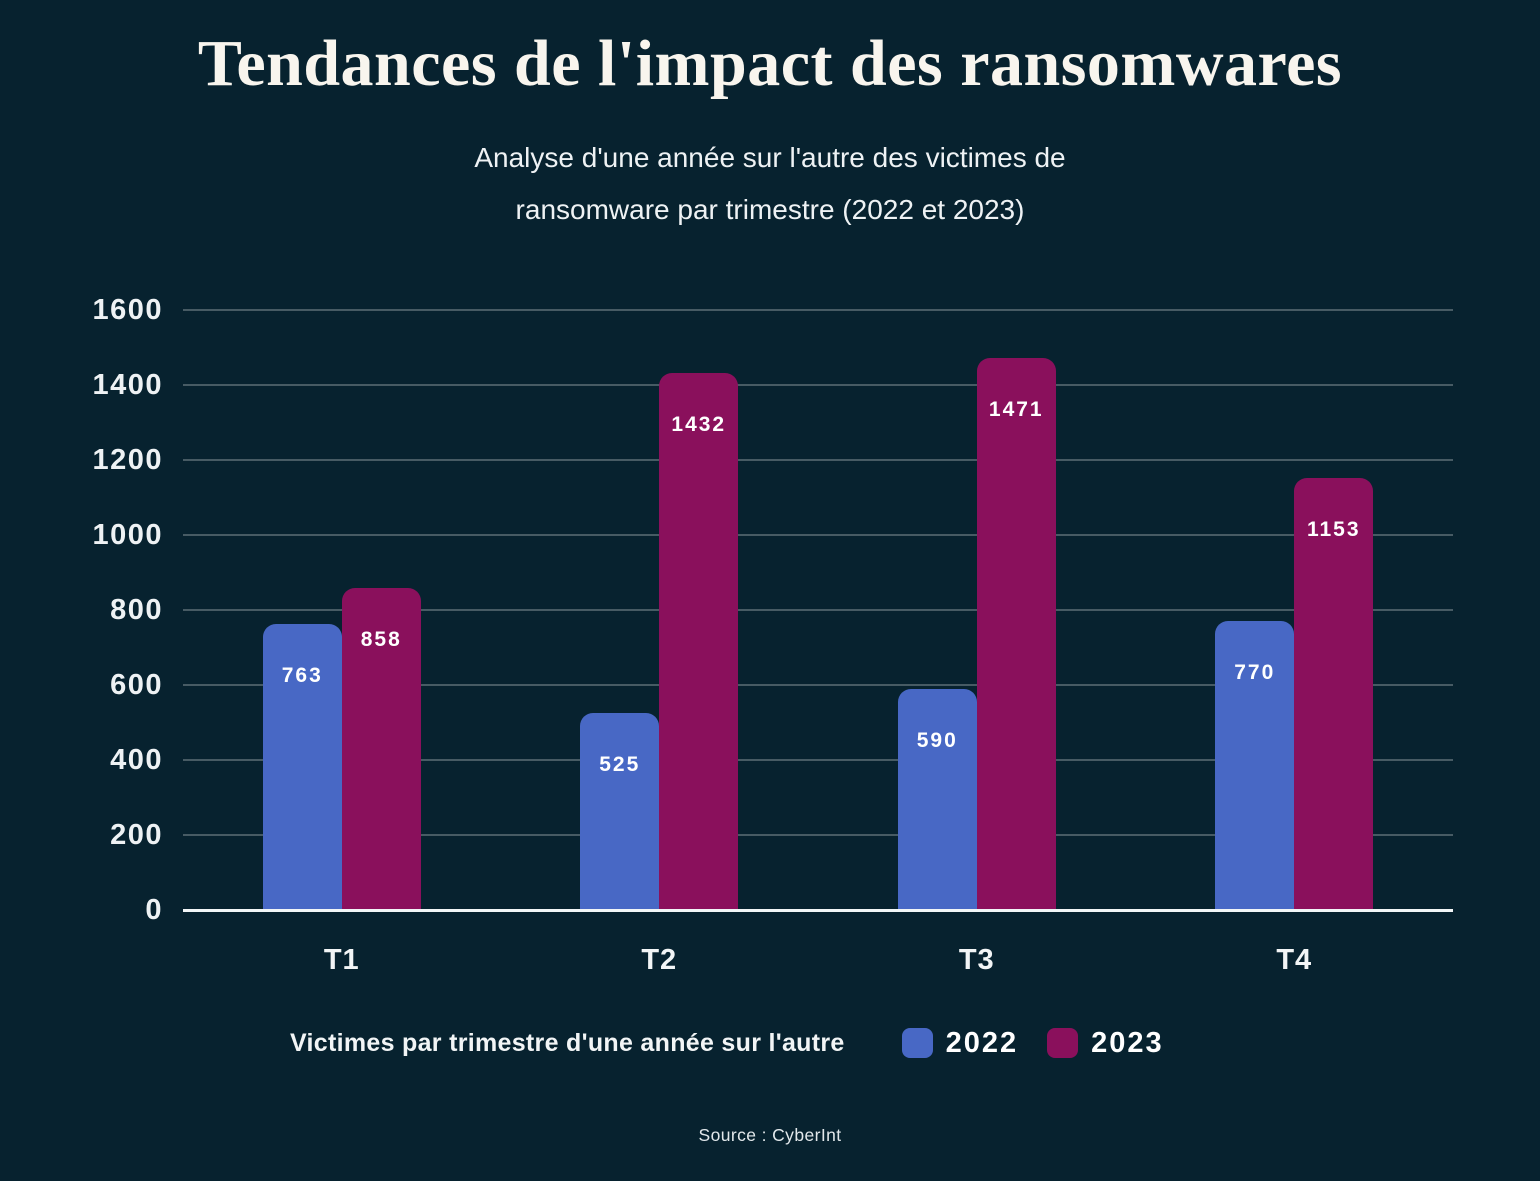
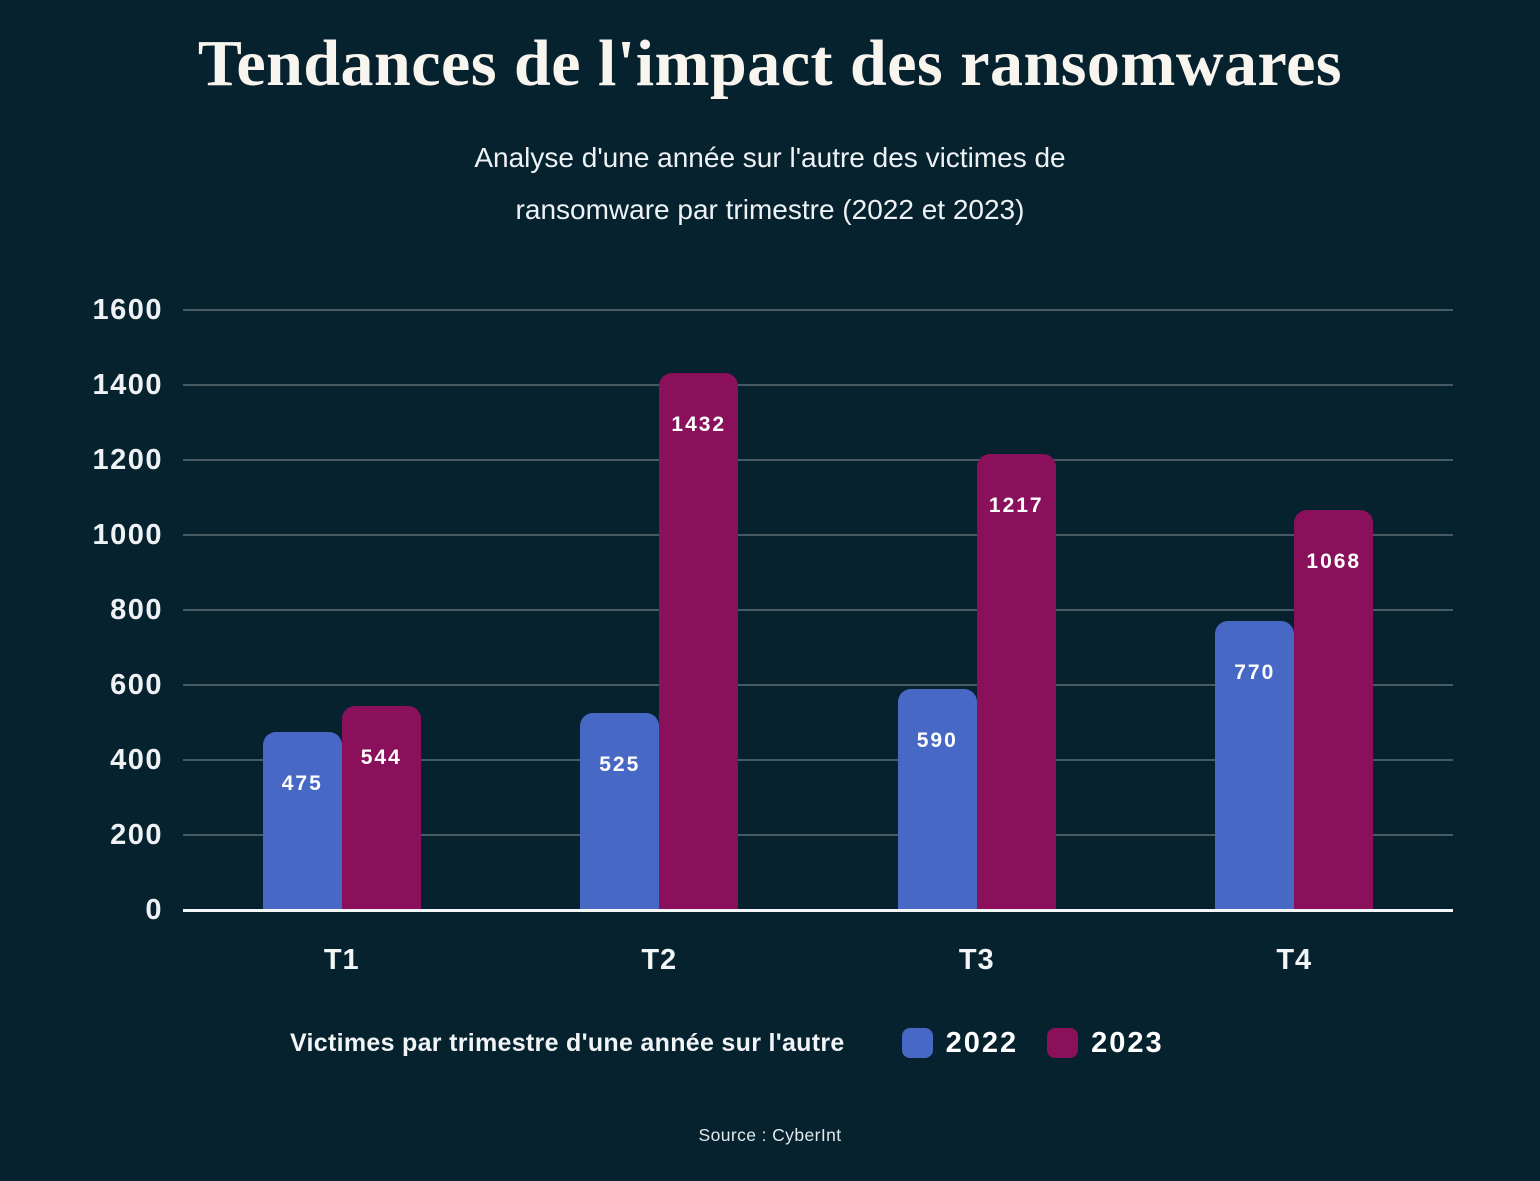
2022/T1: 763 -> 475
2023/T1: 858 -> 544
2023/T3: 1471 -> 1217
2023/T4: 1153 -> 1068
